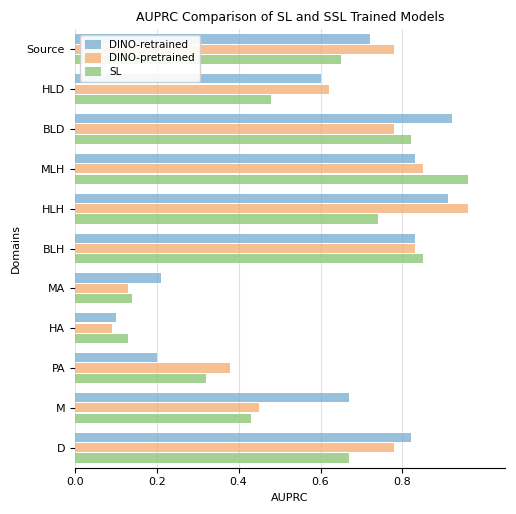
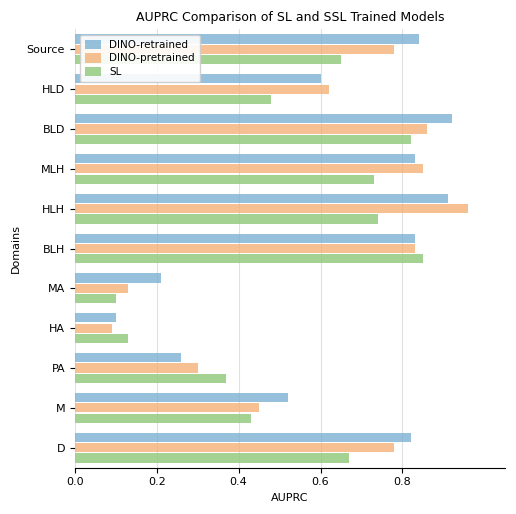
DINO-retrained/Source: 0.72 -> 0.84
DINO-pretrained/BLD: 0.78 -> 0.86
SL/MLH: 0.96 -> 0.73
SL/MA: 0.14 -> 0.10
DINO-retrained/PA: 0.20 -> 0.26
DINO-pretrained/PA: 0.38 -> 0.30
SL/PA: 0.32 -> 0.37
DINO-retrained/M: 0.67 -> 0.52
